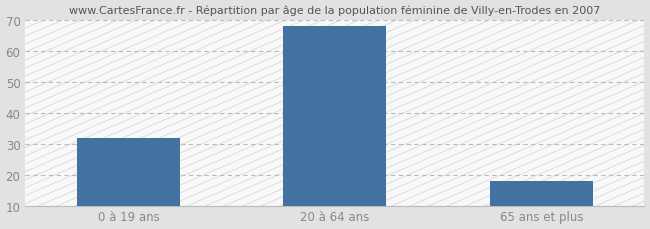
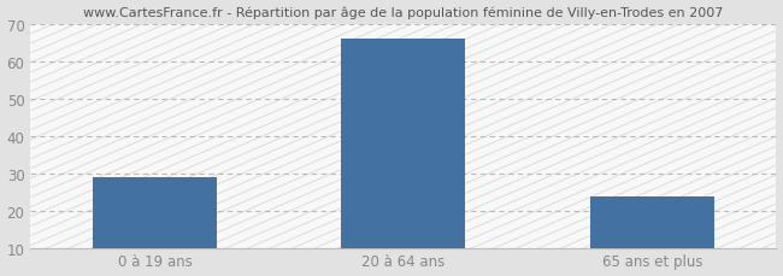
0 à 19 ans: 32 -> 29
20 à 64 ans: 68 -> 66
65 ans et plus: 18 -> 24
